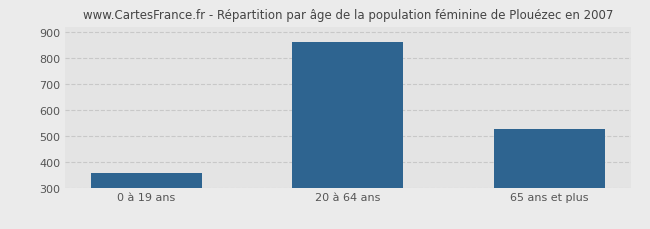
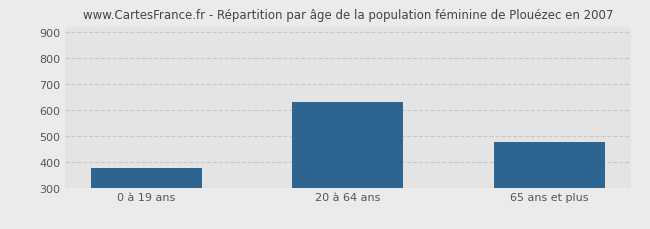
0 à 19 ans: 355 -> 375
20 à 64 ans: 862 -> 630
65 ans et plus: 527 -> 475
